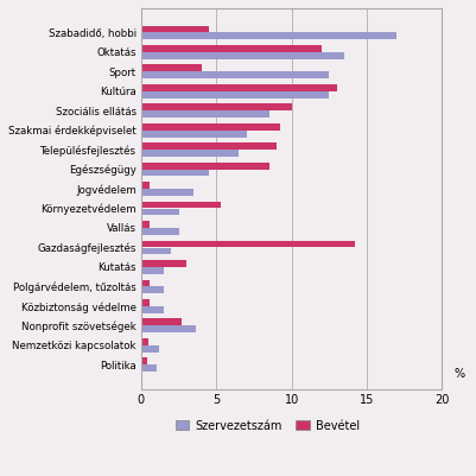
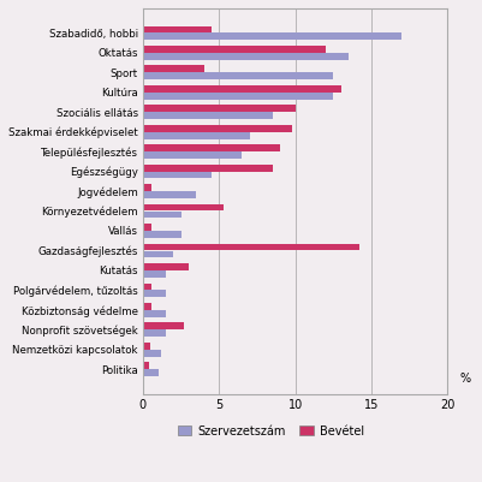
Bevétel/Szakmai érdekképviselet: 9.2 -> 9.8
Szervezetszám/Nonprofit szövetségek: 3.6 -> 1.5
